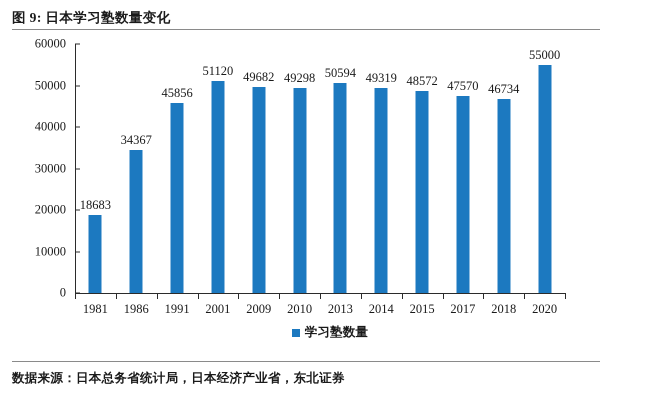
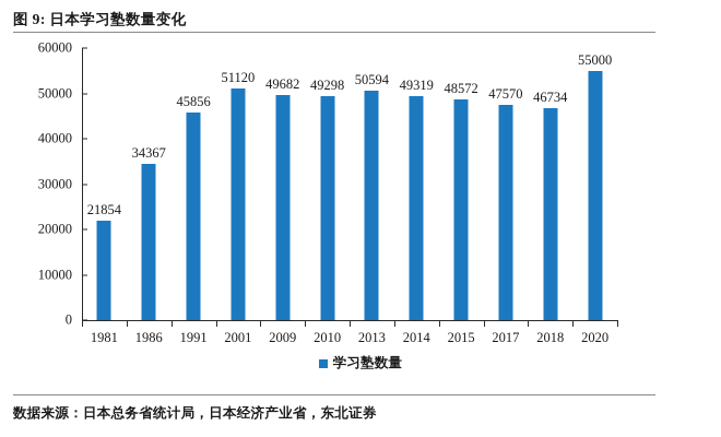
1981: 18683 -> 21854
